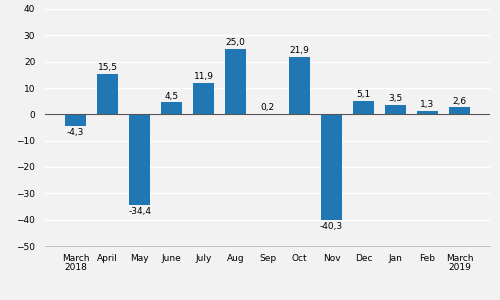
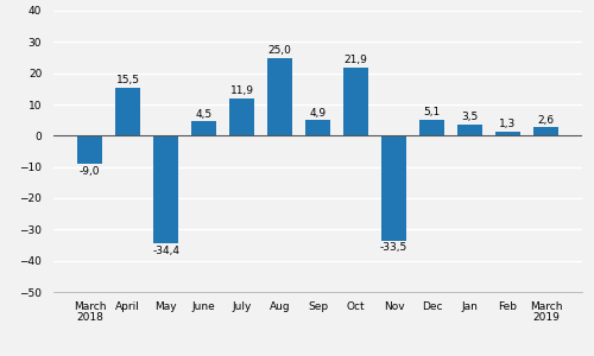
March 2018: -4,3 -> -9,0
Sep: 0,2 -> 4,9
Nov: -40,3 -> -33,5
